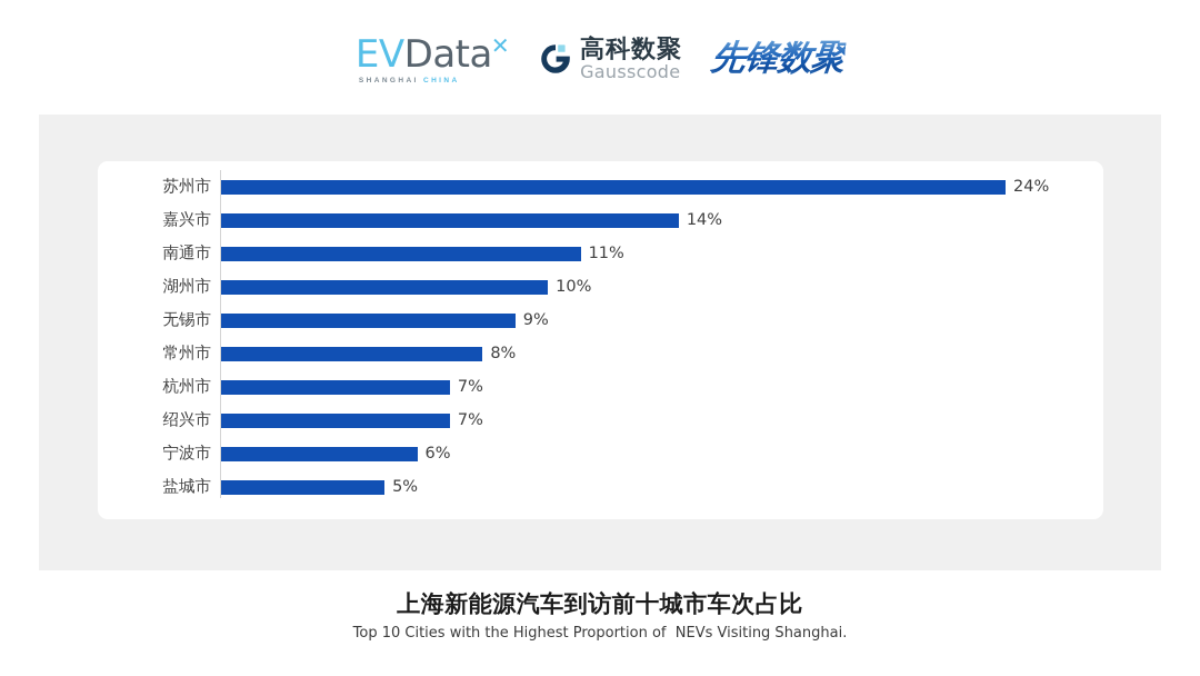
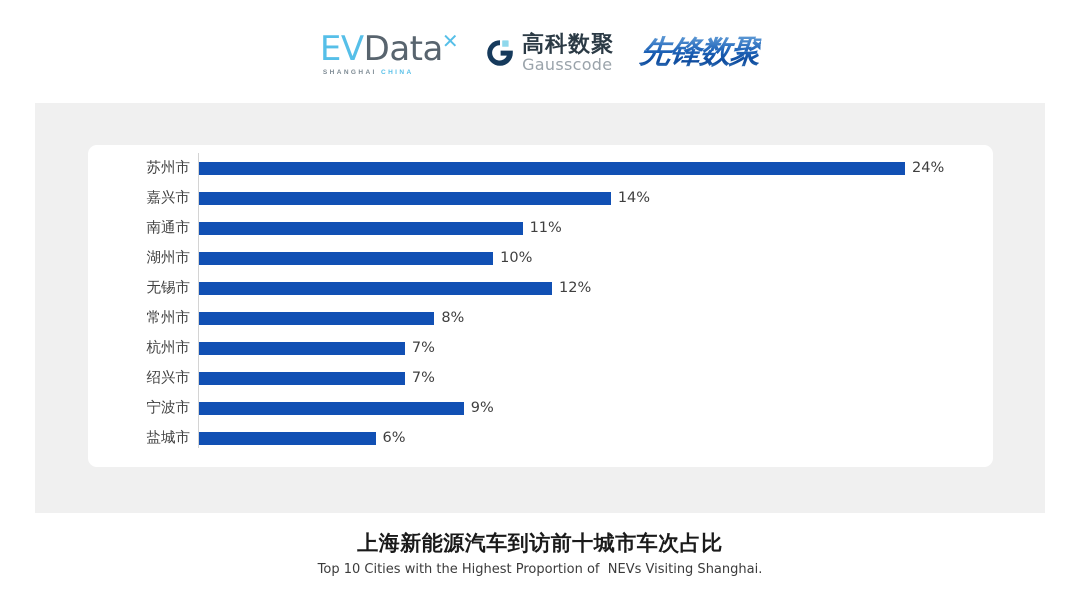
无锡市: 9% -> 12%
宁波市: 6% -> 9%
盐城市: 5% -> 6%
